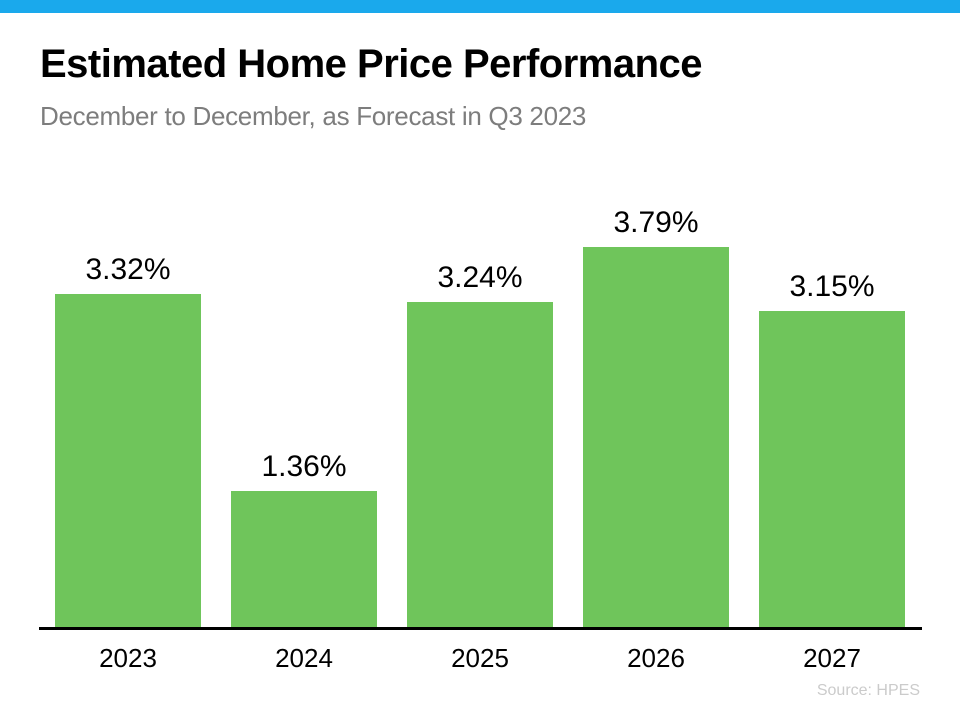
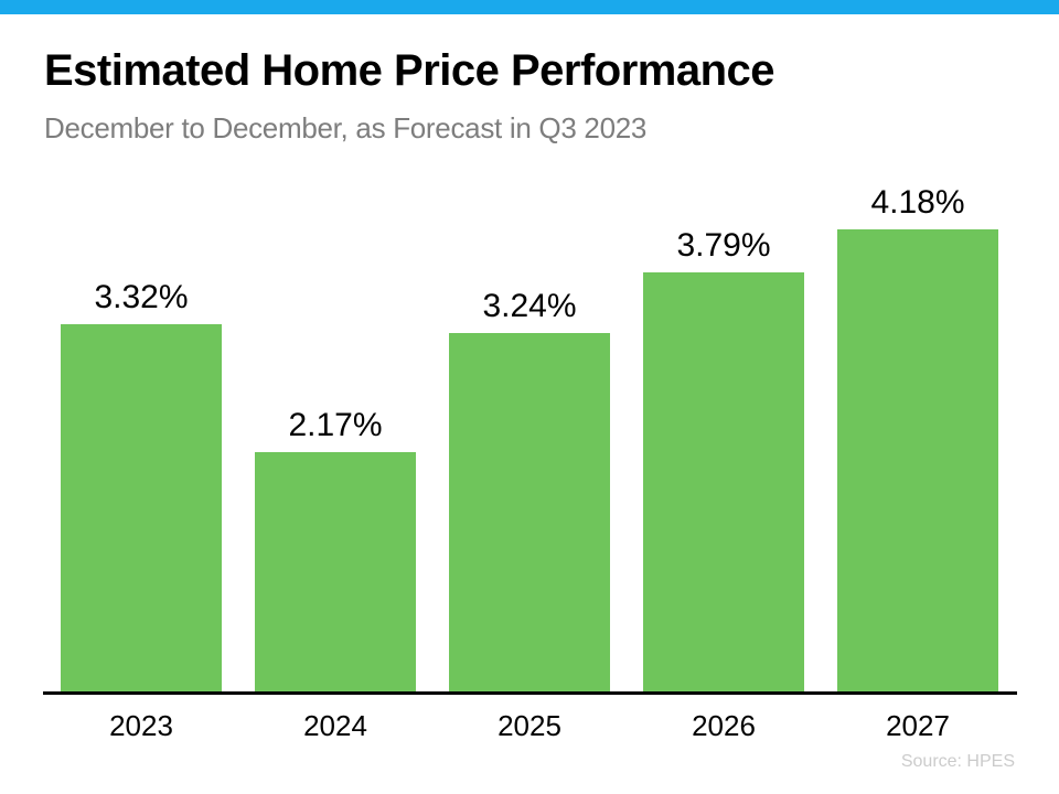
2024: 1.36% -> 2.17%
2027: 3.15% -> 4.18%
